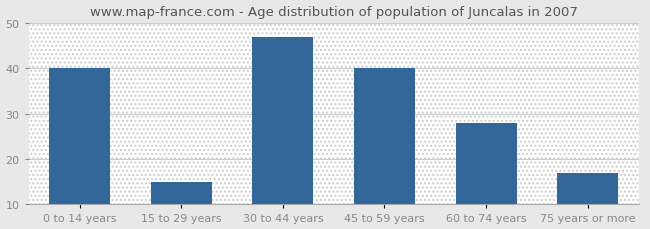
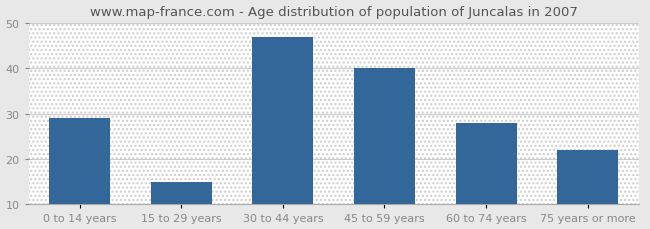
0 to 14 years: 40 -> 29
75 years or more: 17 -> 22
